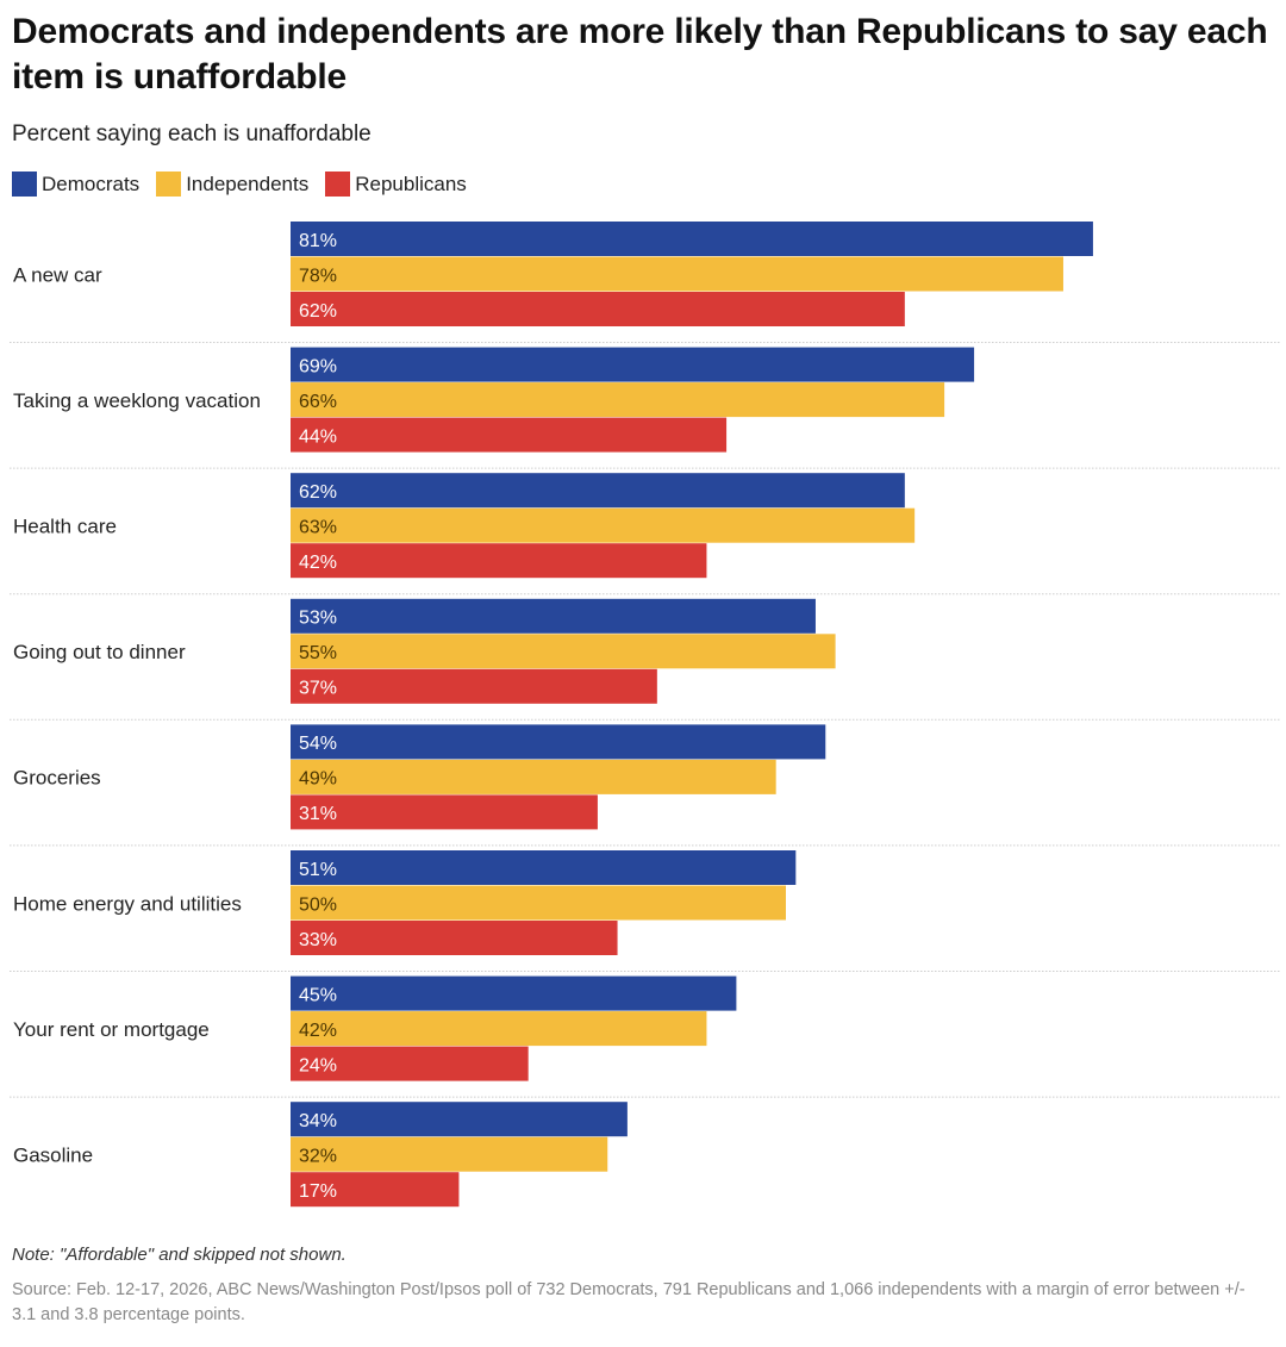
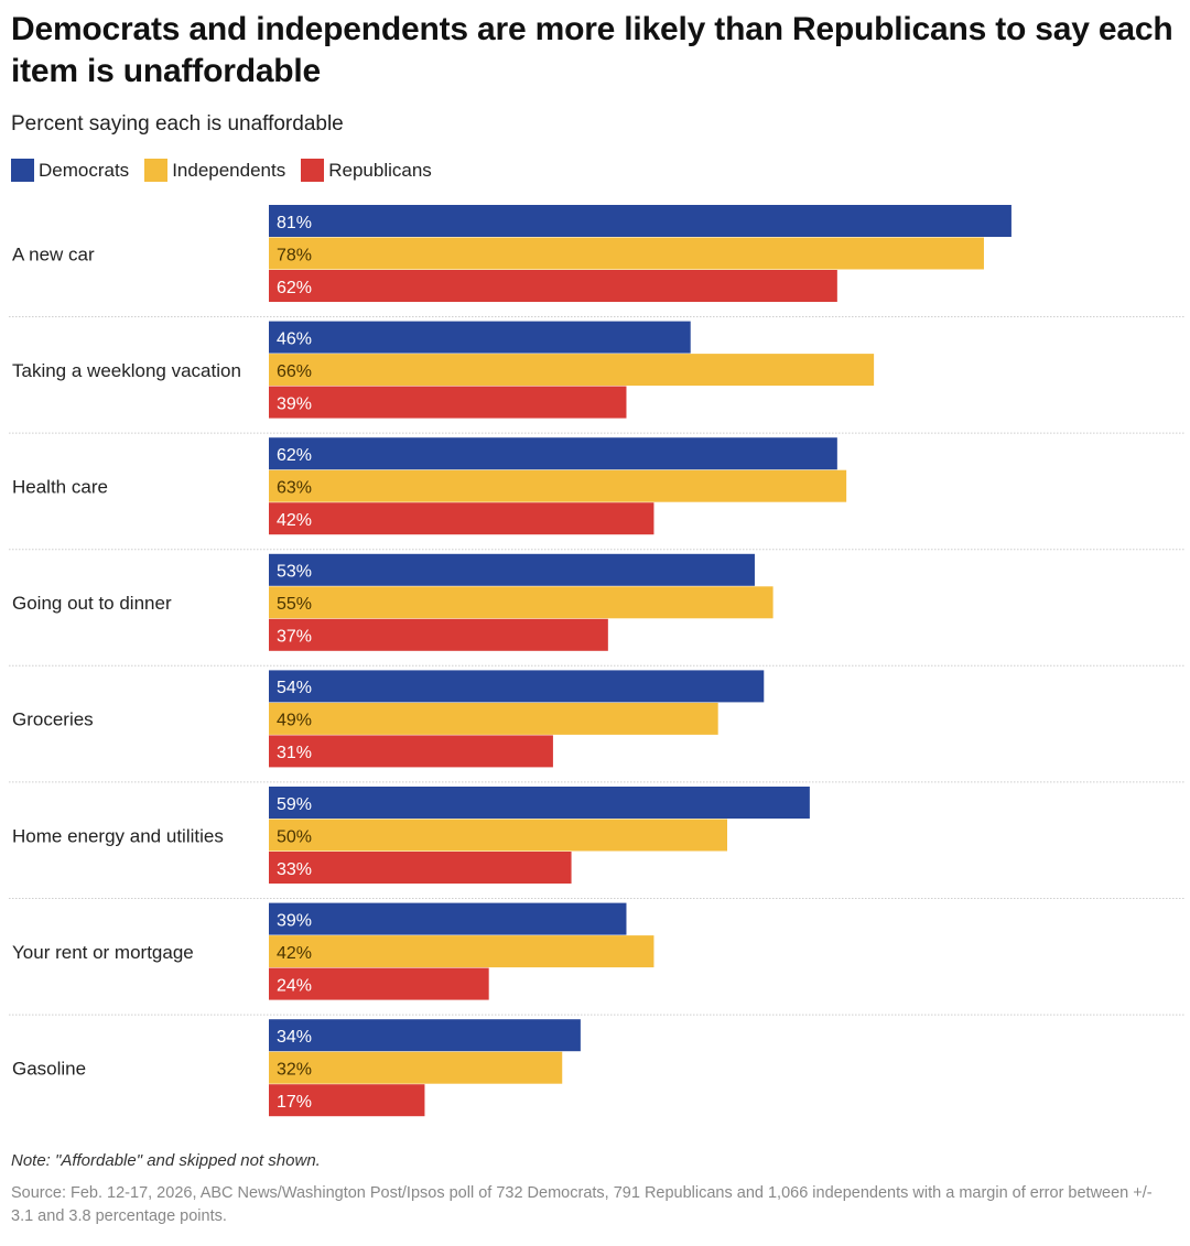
Democrats/Taking a weeklong vacation: 69% -> 46%
Republicans/Taking a weeklong vacation: 44% -> 39%
Democrats/Home energy and utilities: 51% -> 59%
Democrats/Your rent or mortgage: 45% -> 39%
